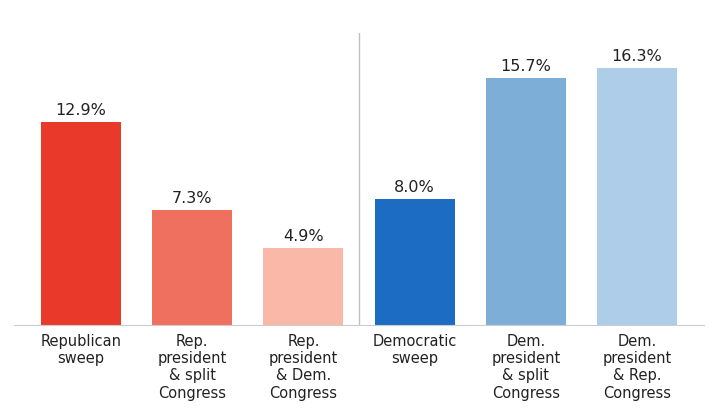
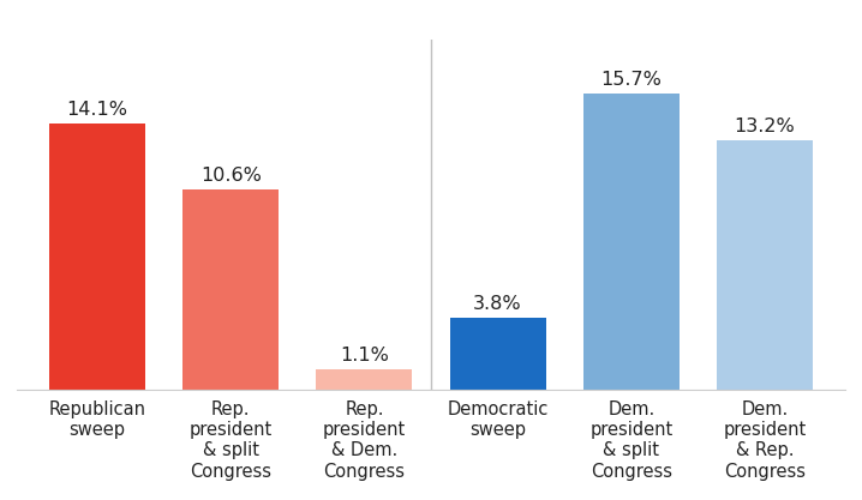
Republican sweep: 12.9% -> 14.1%
Rep. president & split Congress: 7.3% -> 10.6%
Rep. president & Dem. Congress: 4.9% -> 1.1%
Democratic sweep: 8.0% -> 3.8%
Dem. president & Rep. Congress: 16.3% -> 13.2%
